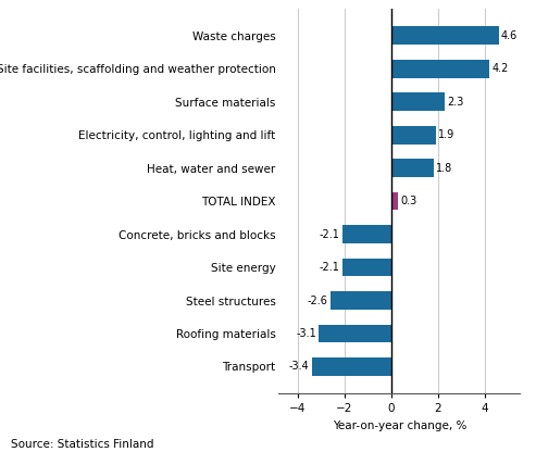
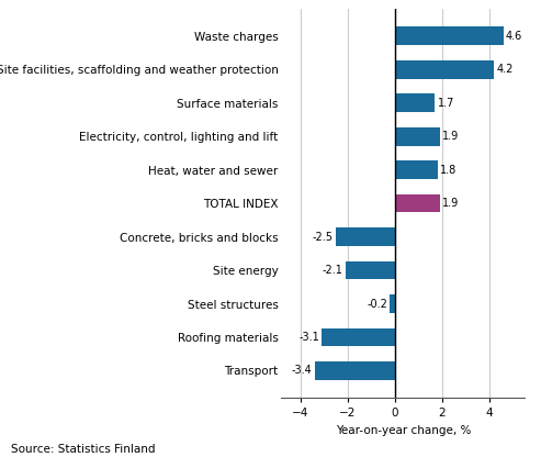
Surface materials: 2.3 -> 1.7
TOTAL INDEX: 0.3 -> 1.9
Concrete, bricks and blocks: -2.1 -> -2.5
Steel structures: -2.6 -> -0.2
